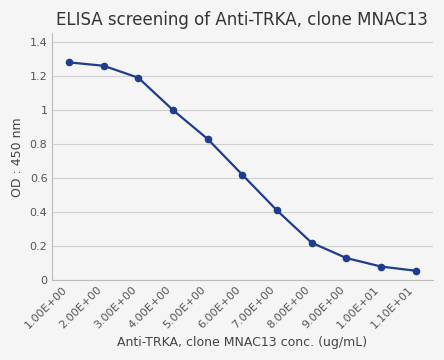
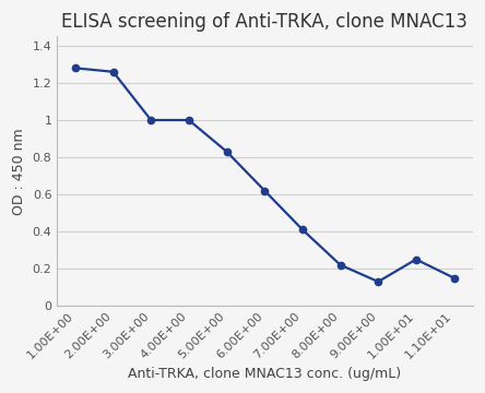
3.00E+00: 1.19 -> 1.00
1.00E+01: 0.08 -> 0.25
1.10E+01: 0.06 -> 0.15
